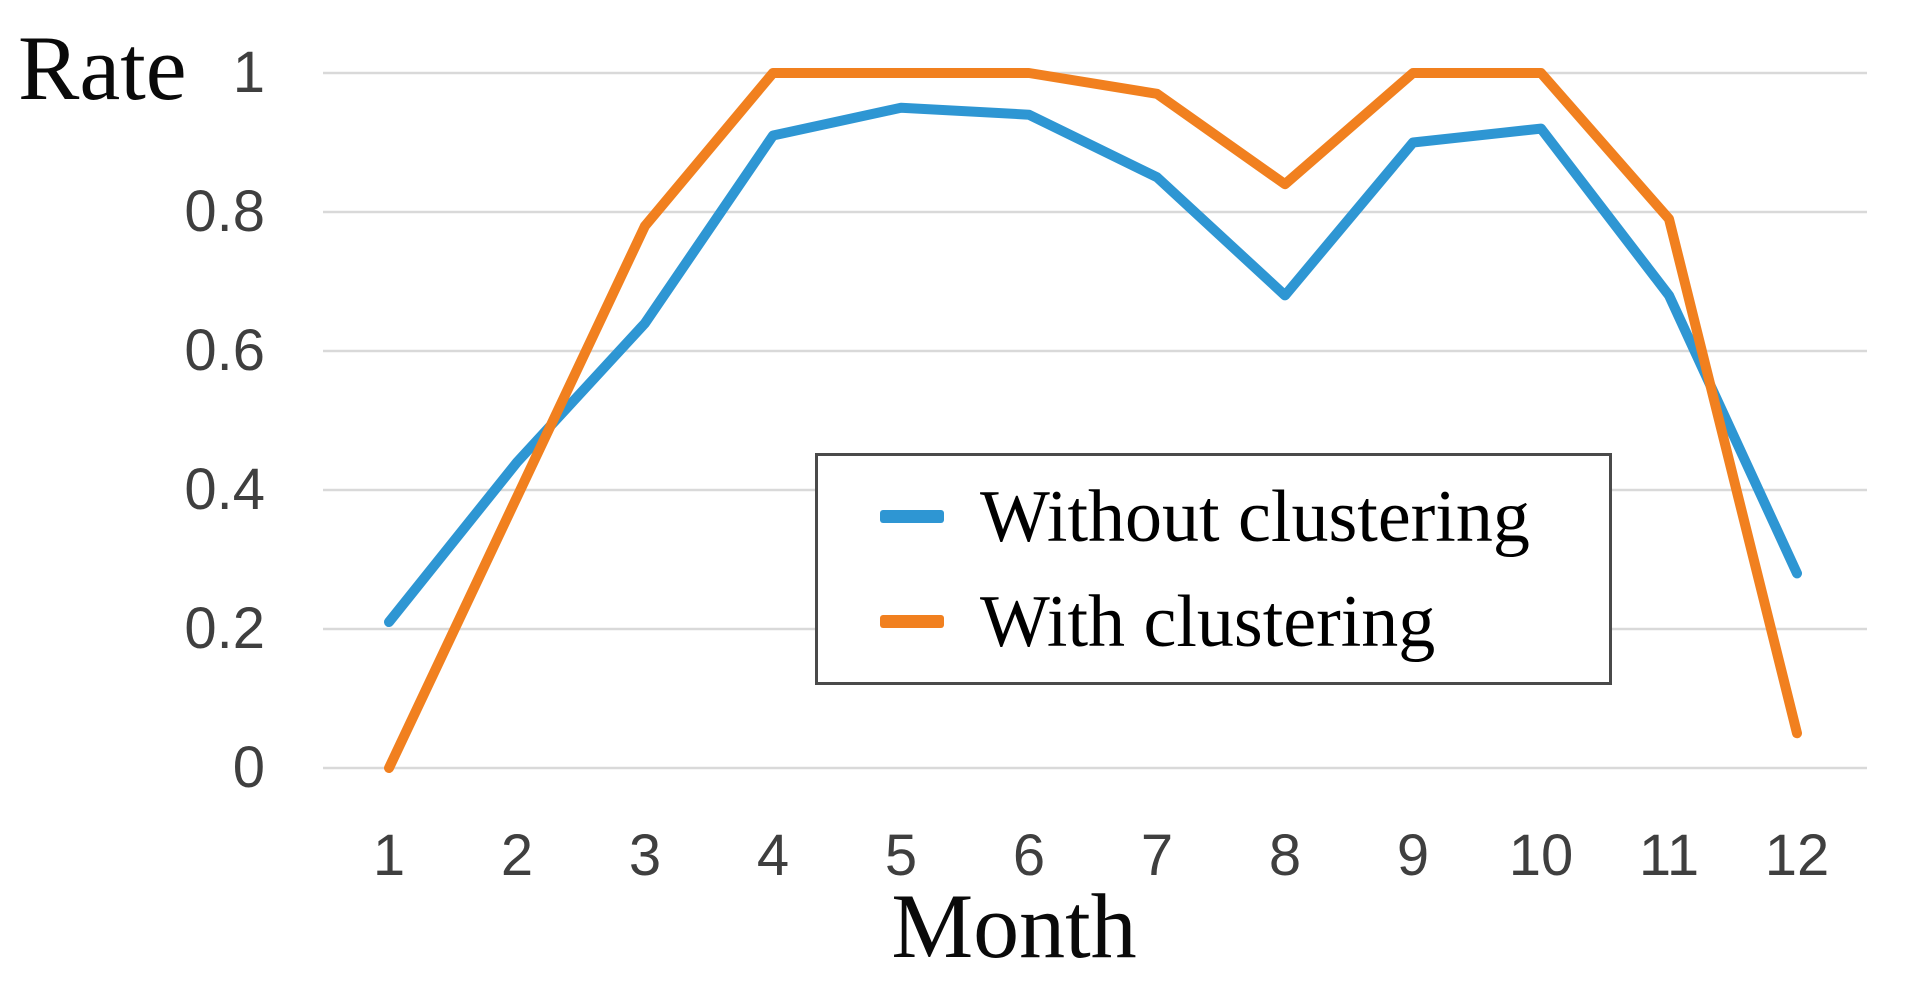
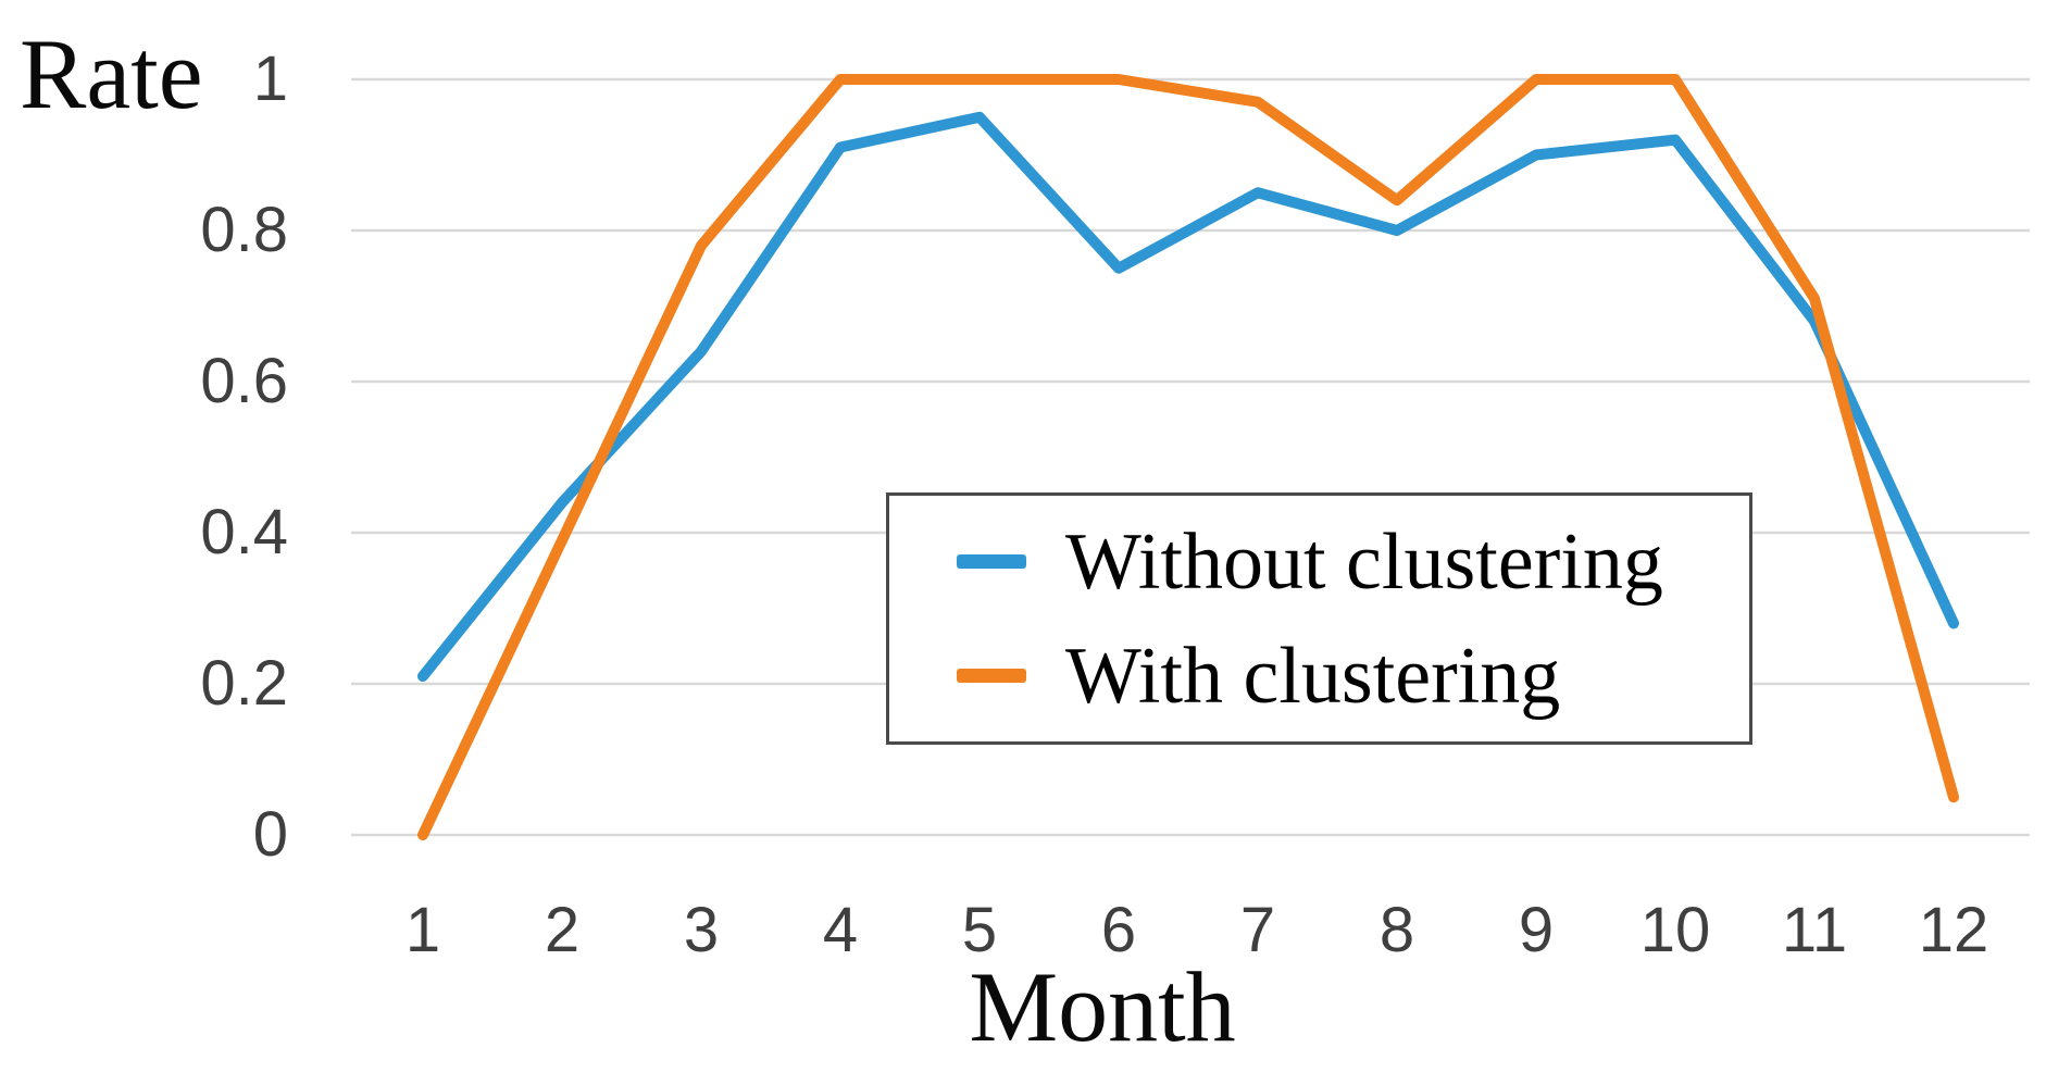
Without clustering/6: 0.94 -> 0.75
Without clustering/8: 0.68 -> 0.80
With clustering/11: 0.79 -> 0.71
